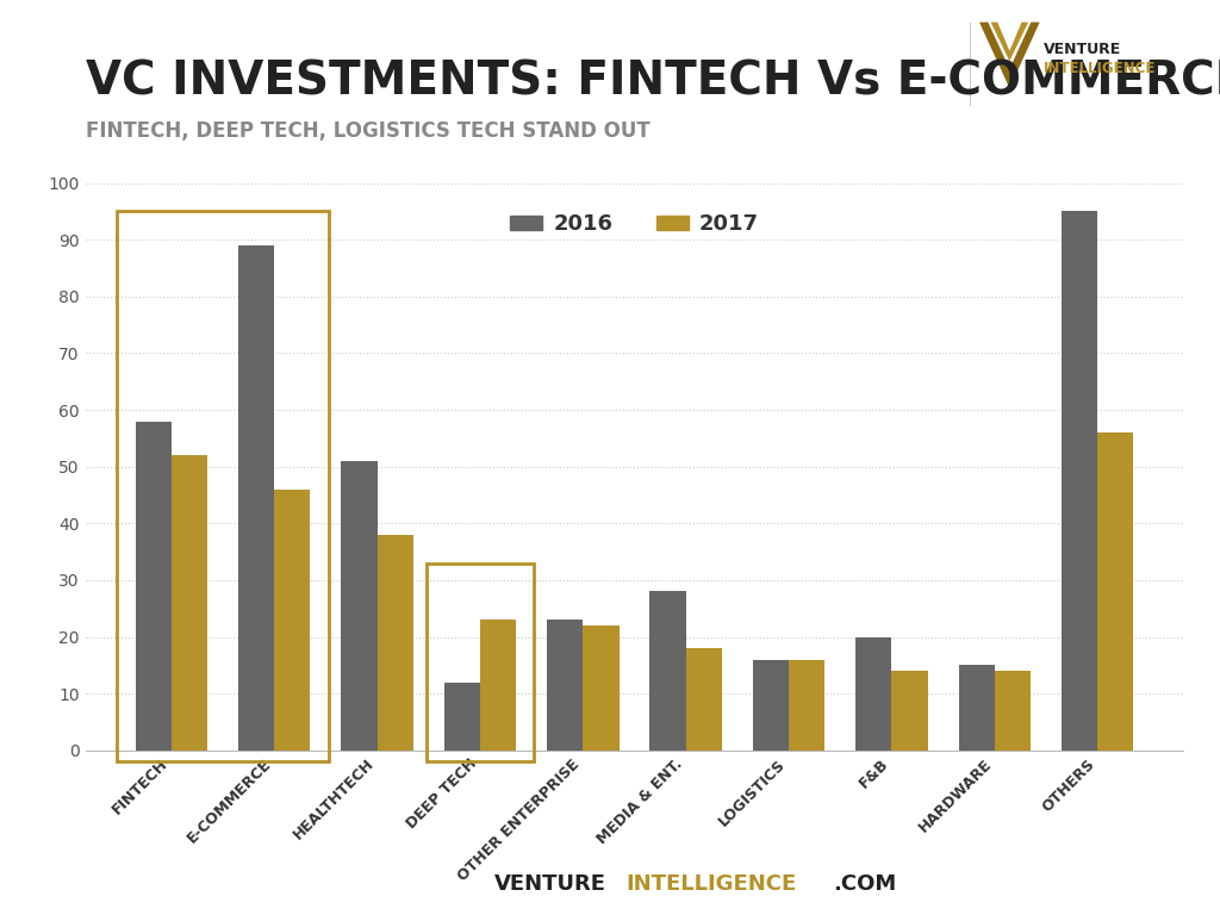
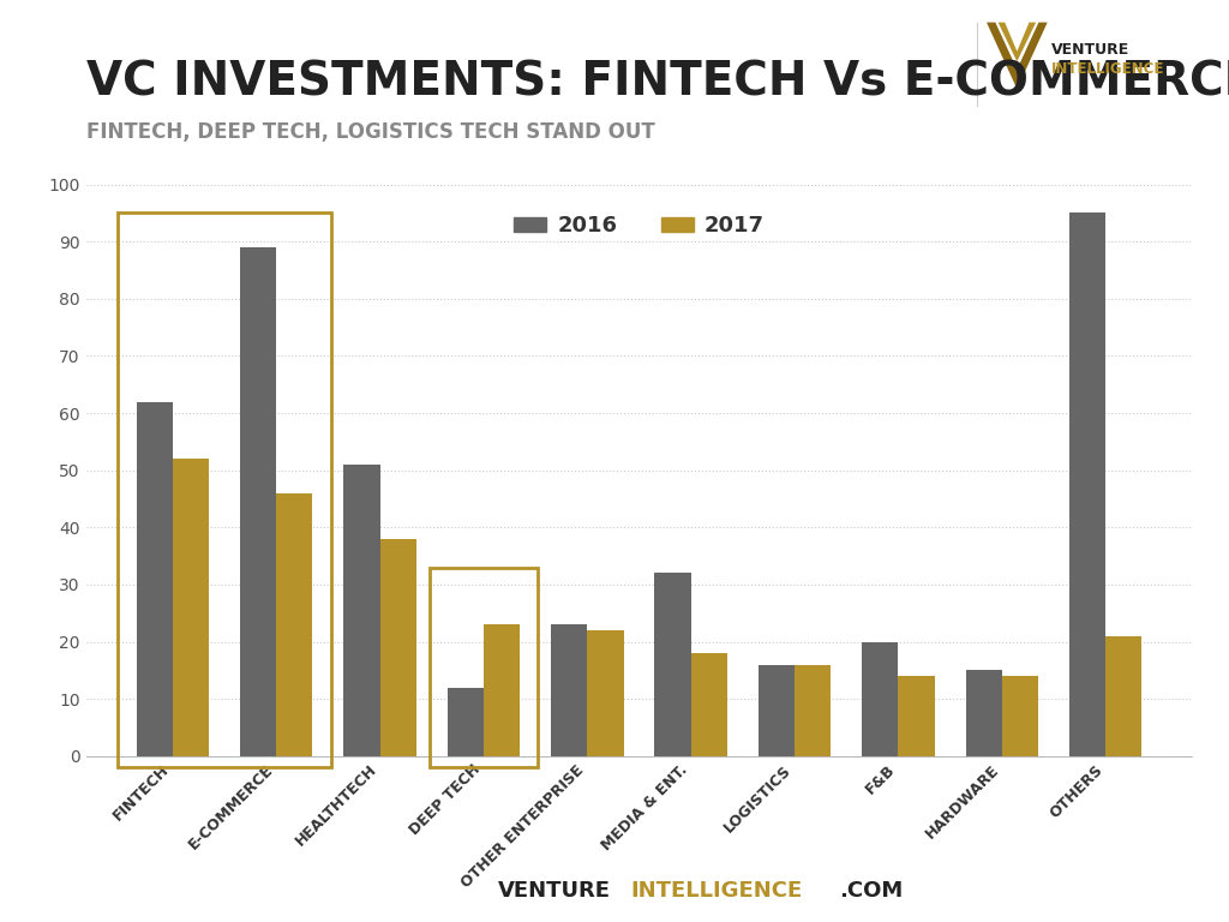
2016/FINTECH: 58 -> 62
2016/MEDIA & ENT.: 28 -> 32
2017/OTHERS: 56 -> 21
